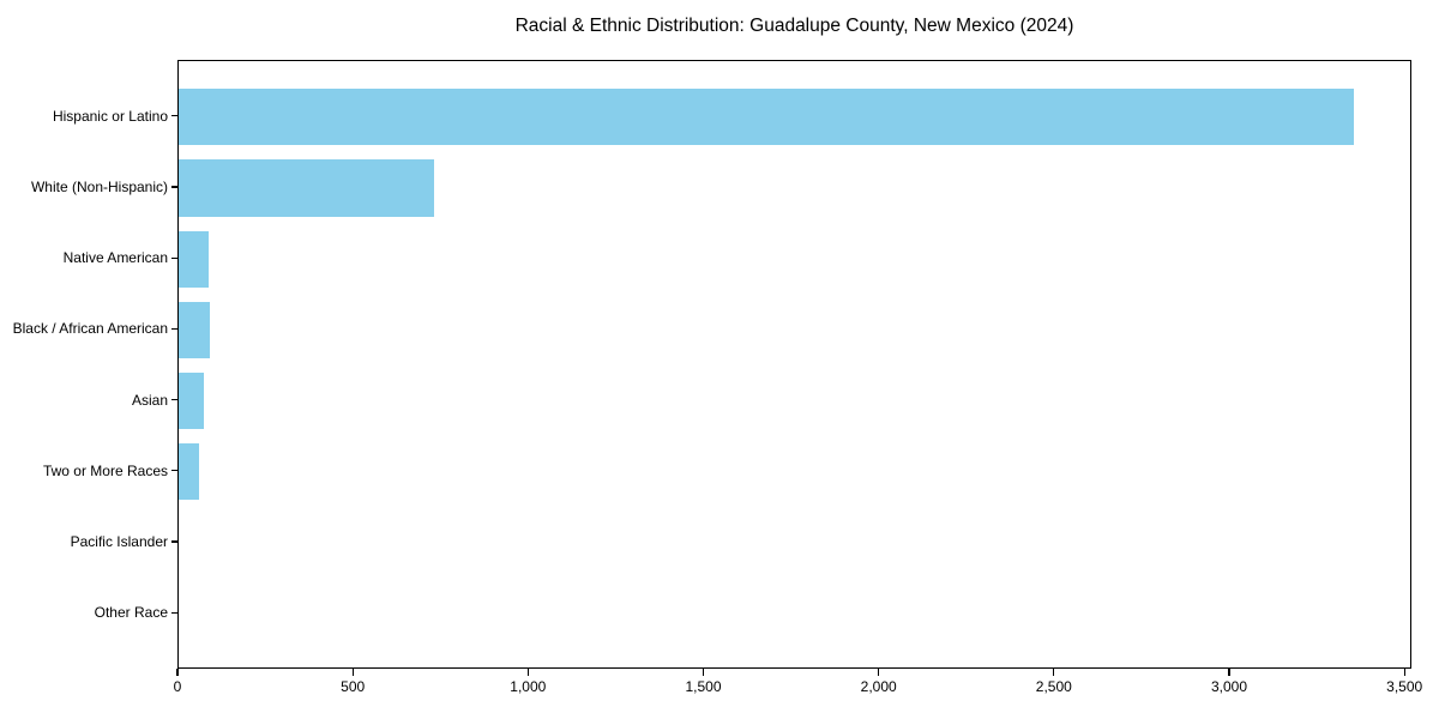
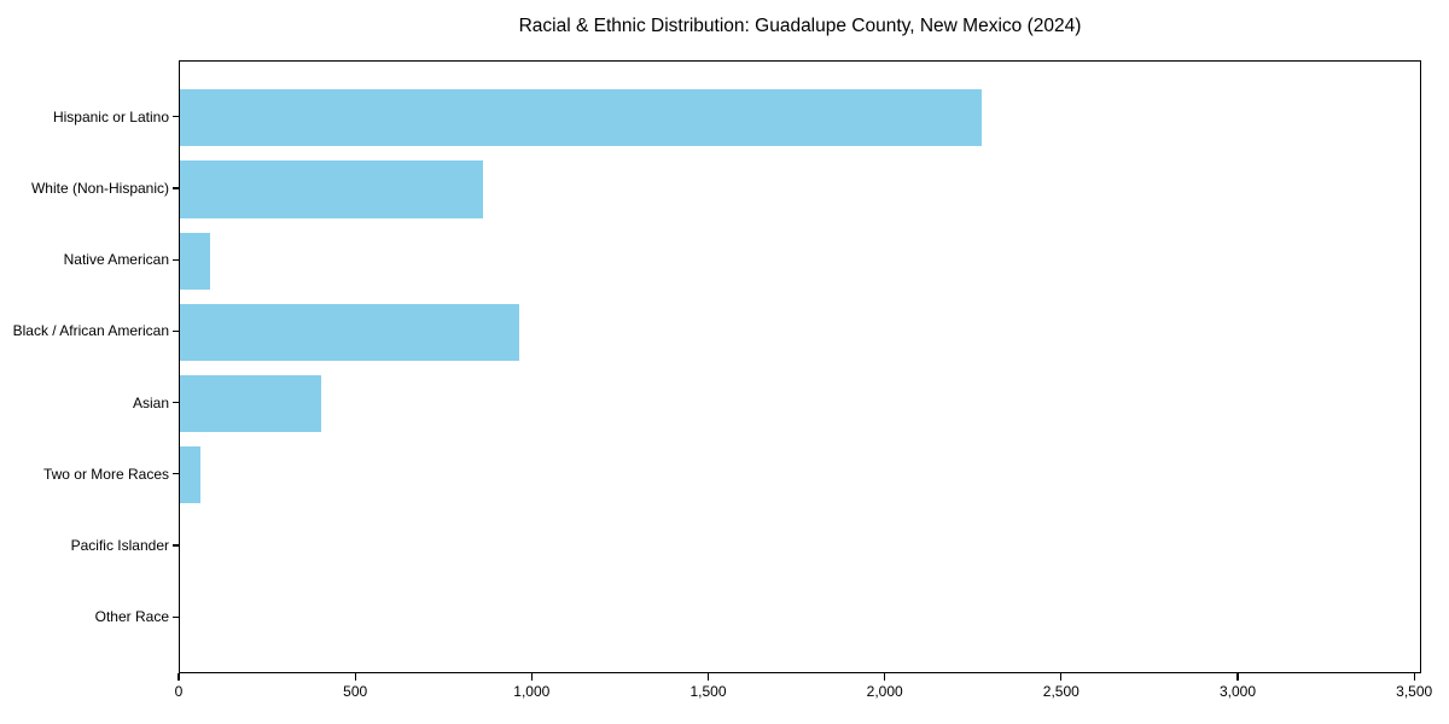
Hispanic or Latino: 3350 -> 2270
White (Non-Hispanic): 730 -> 860
Black / African American: 90 -> 960
Asian: 70 -> 400
